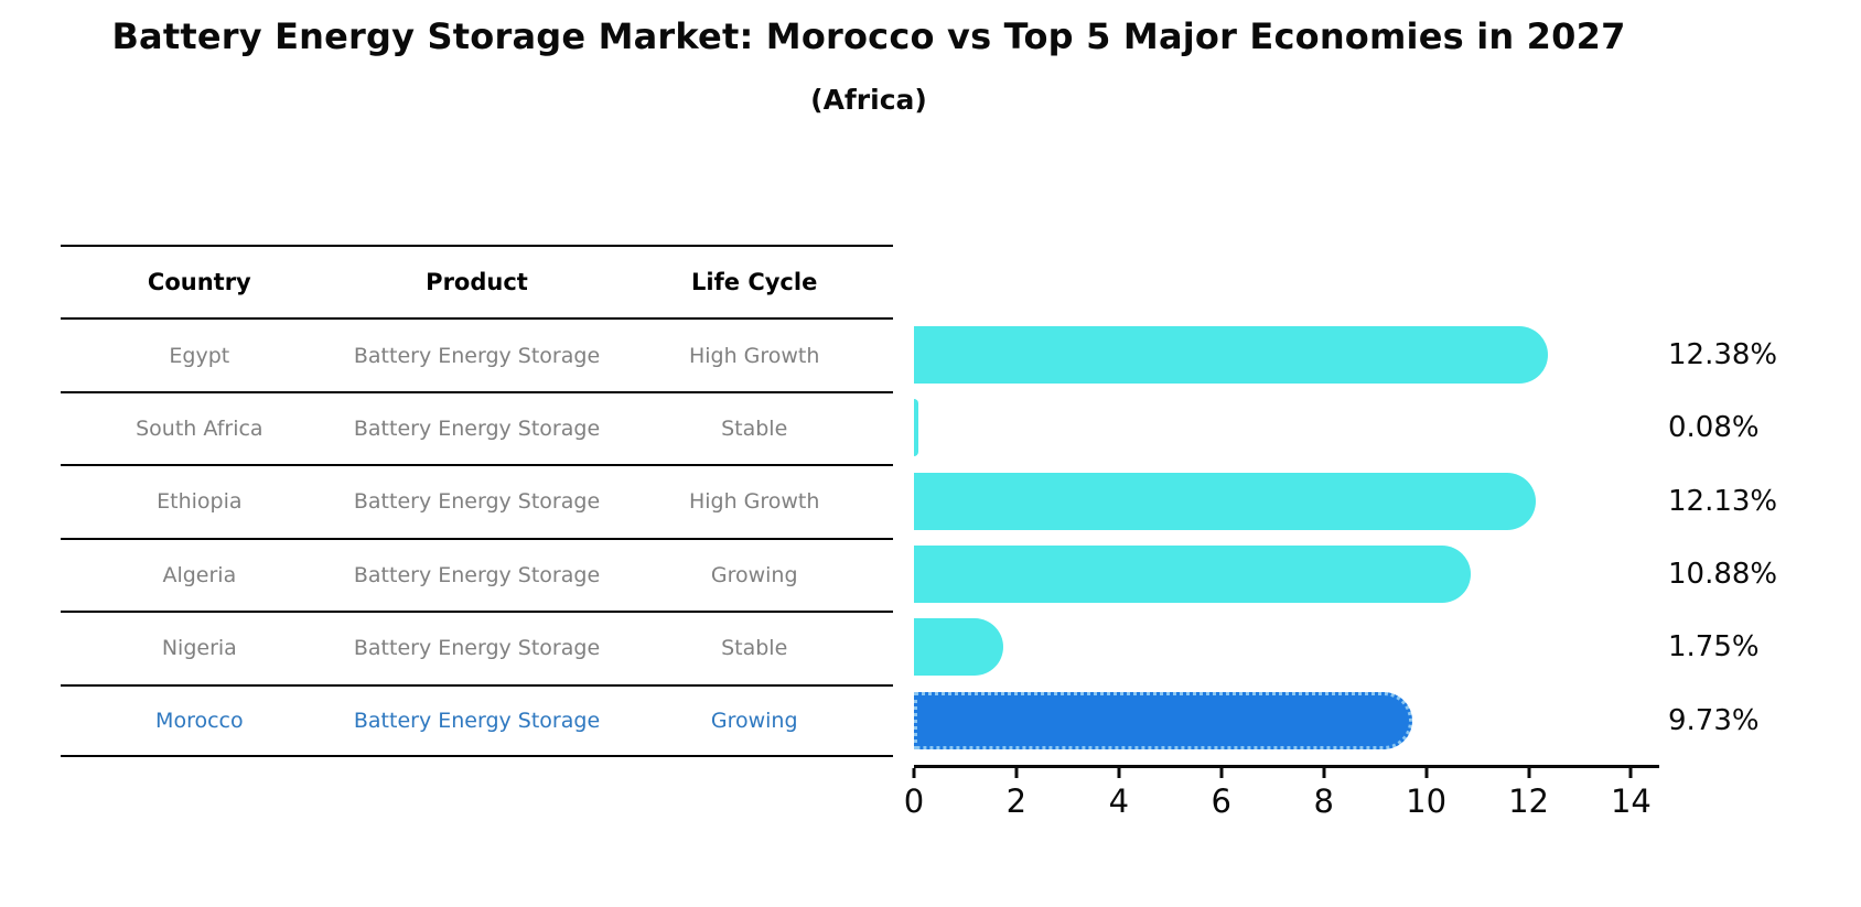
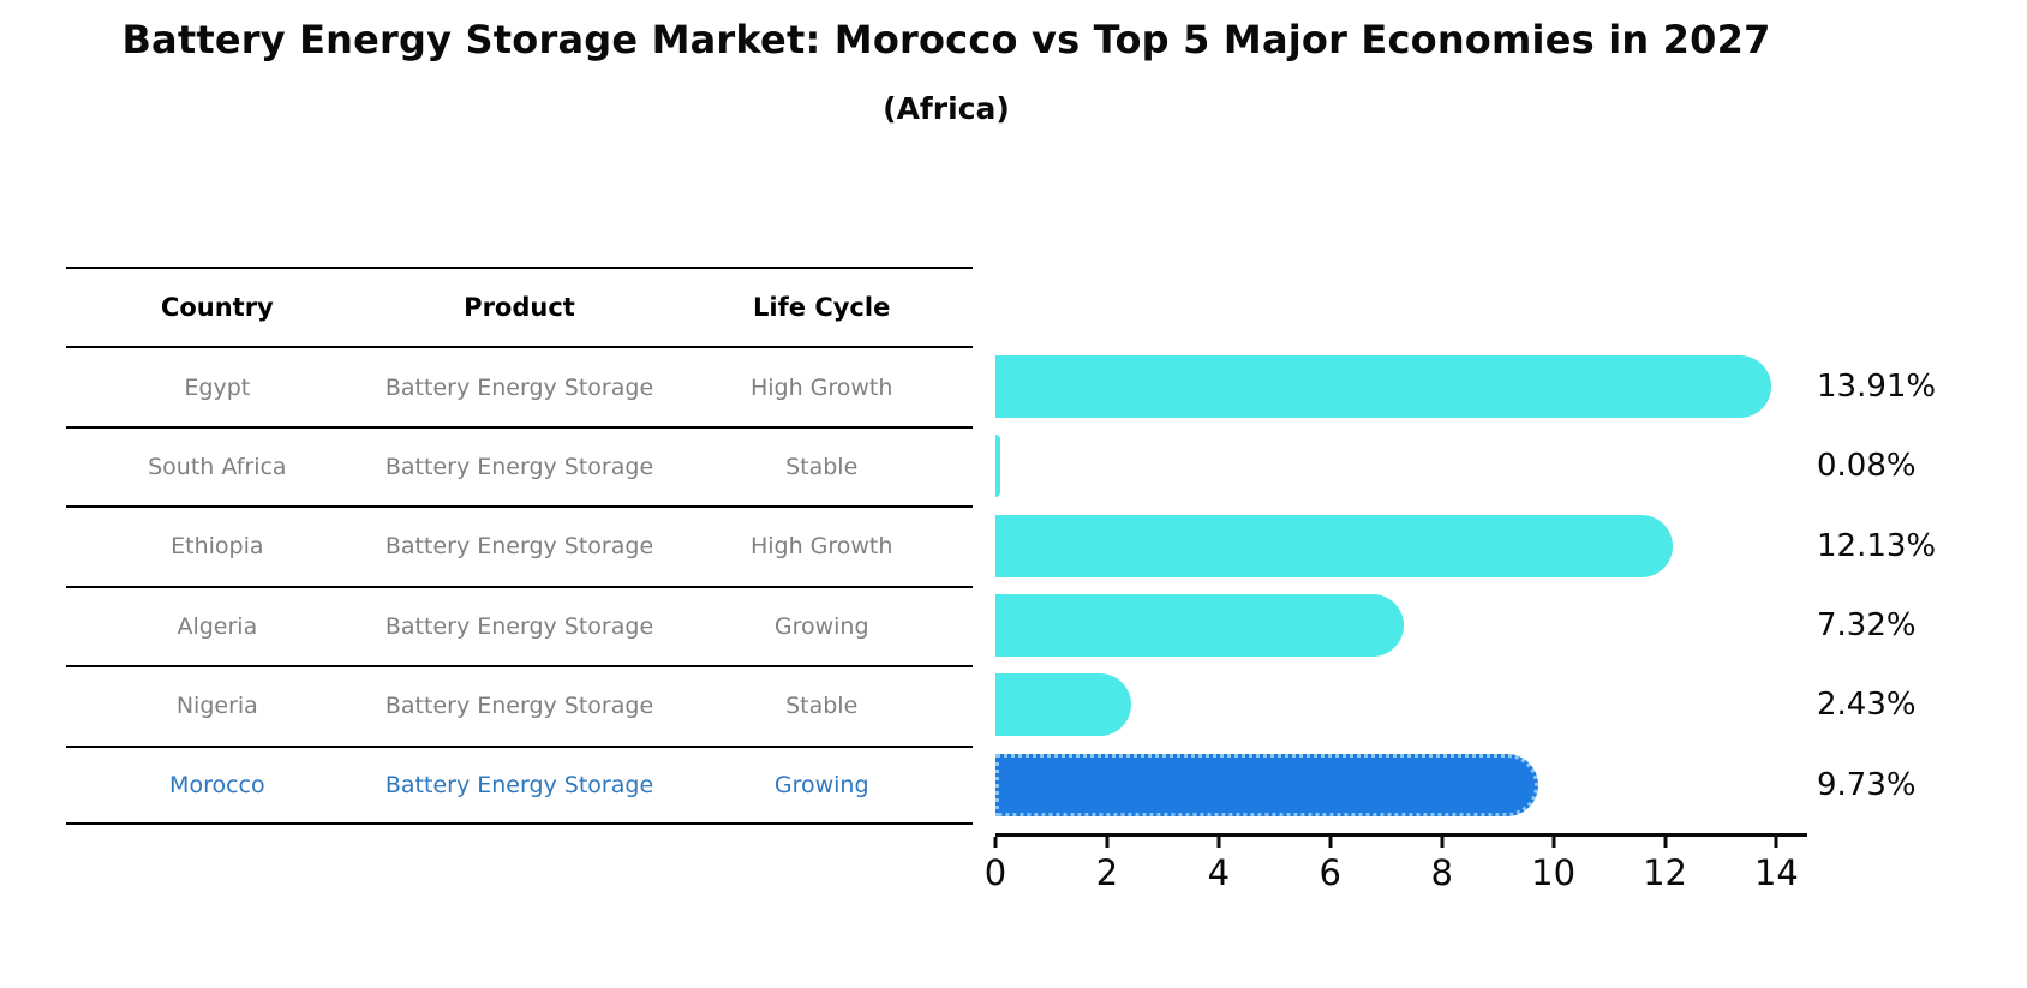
Egypt: 12.38% -> 13.91%
Algeria: 10.88% -> 7.32%
Nigeria: 1.75% -> 2.43%
